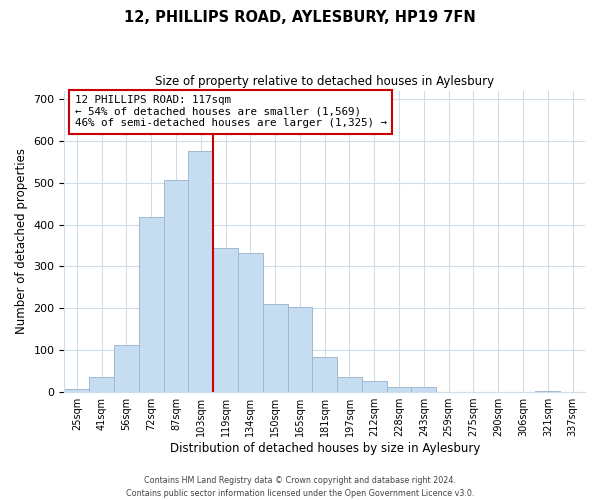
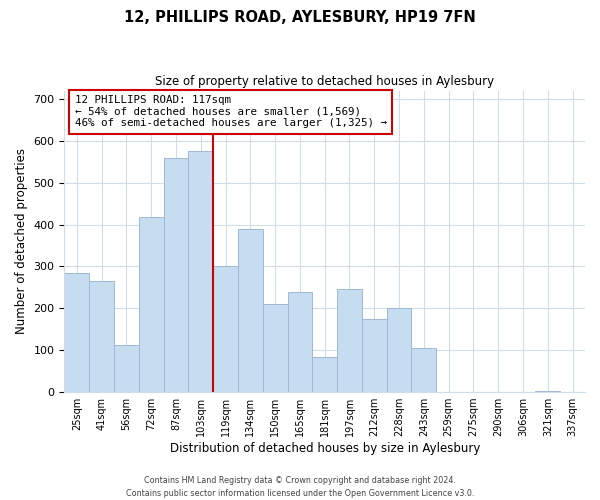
25sqm: 8 -> 285
41sqm: 35 -> 265
87sqm: 507 -> 560
119sqm: 345 -> 300
134sqm: 333 -> 390
165sqm: 203 -> 240
197sqm: 37 -> 245
212sqm: 26 -> 175
228sqm: 13 -> 200
243sqm: 13 -> 105
